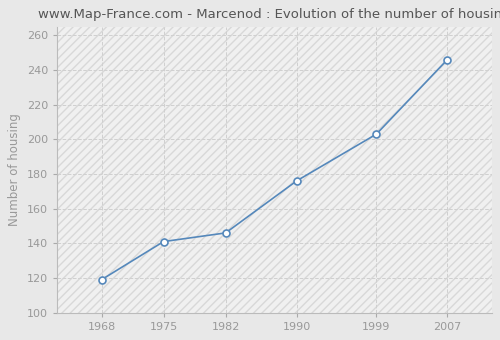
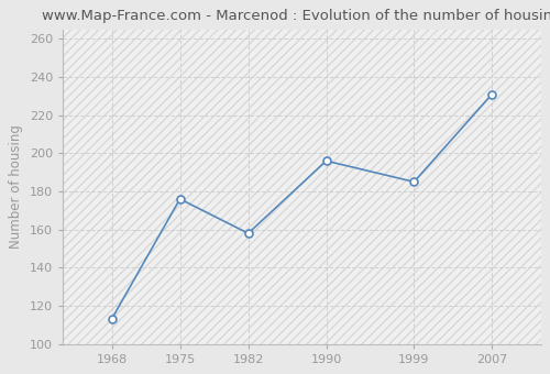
1968: 119 -> 113
1975: 141 -> 176
1982: 146 -> 158
1990: 176 -> 196
1999: 203 -> 185
2007: 246 -> 231
